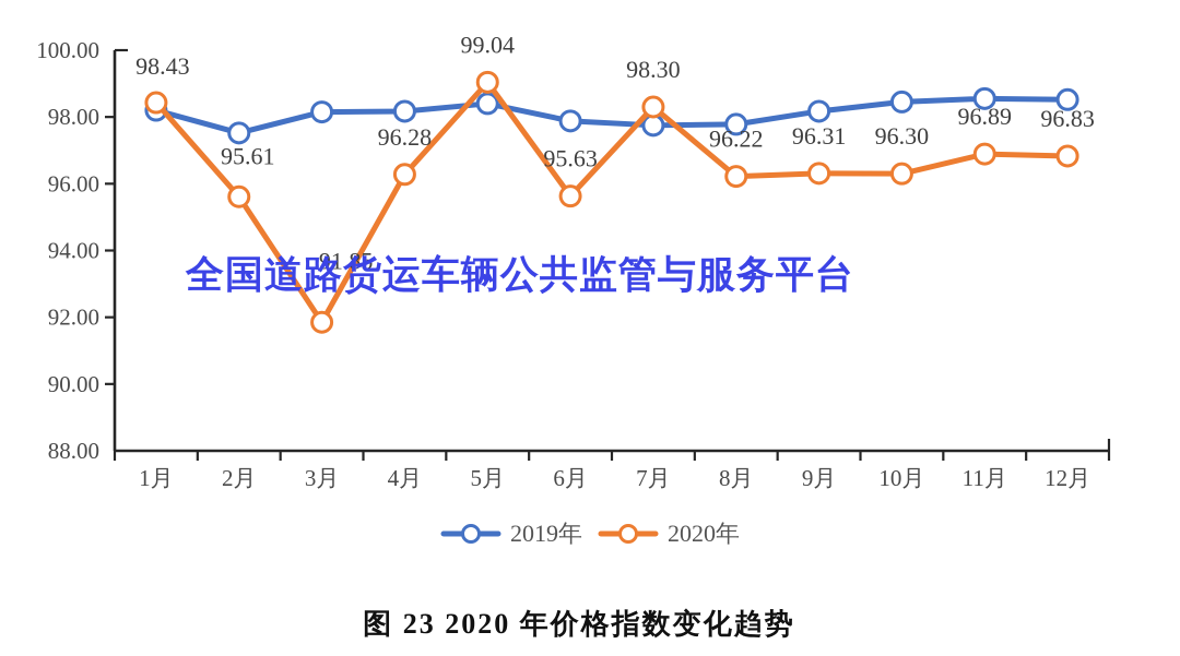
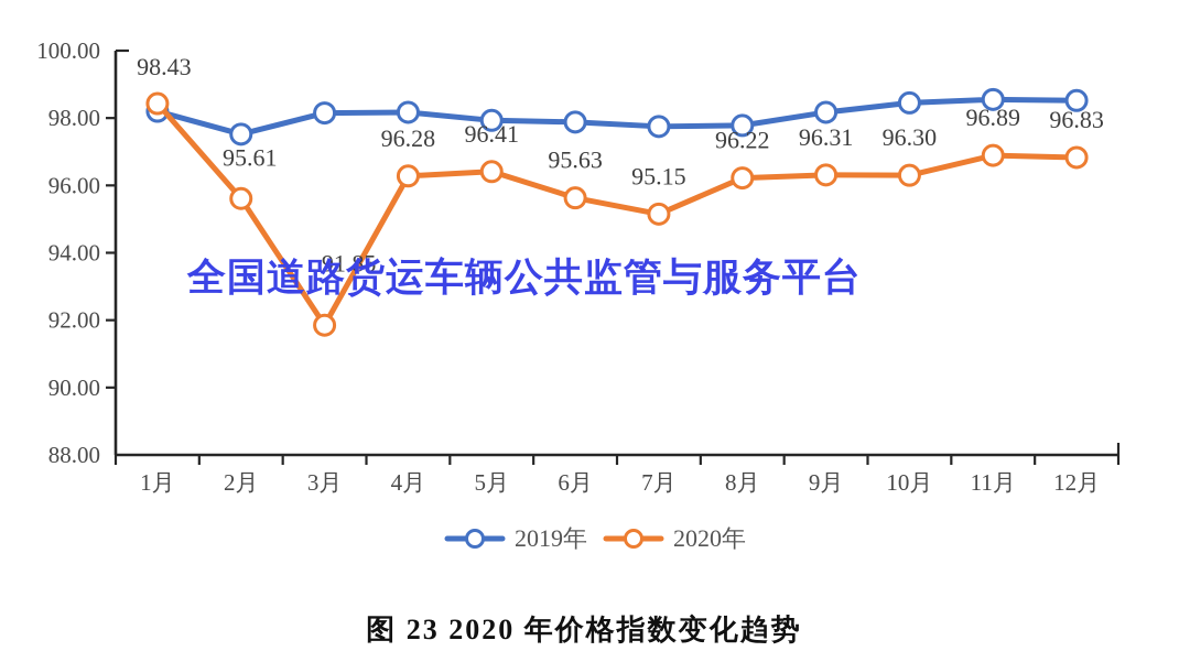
2019年/5月: 98.4 -> 97.9
2020年/5月: 99.04 -> 96.41
2020年/7月: 98.30 -> 95.15
